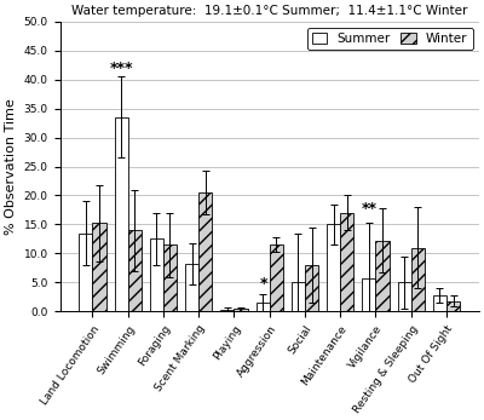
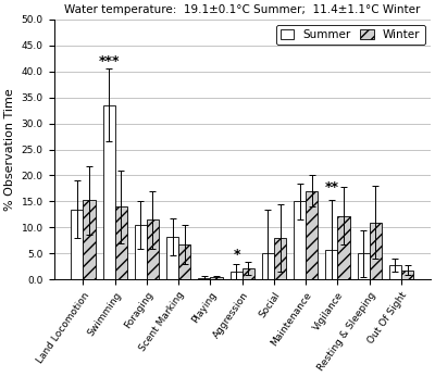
Summer/Foraging: 12.5 -> 10.5
Winter/Scent Marking: 20.5 -> 6.7
Winter/Aggression: 11.5 -> 2.2
